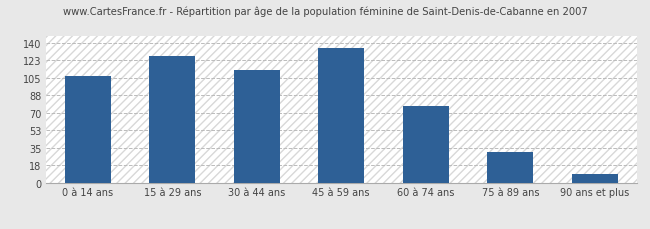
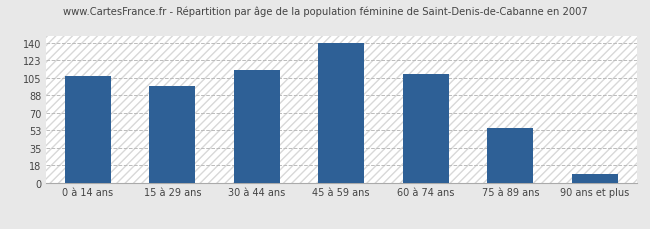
15 à 29 ans: 127 -> 97
45 à 59 ans: 135 -> 140
60 à 74 ans: 77 -> 109
75 à 89 ans: 31 -> 55
